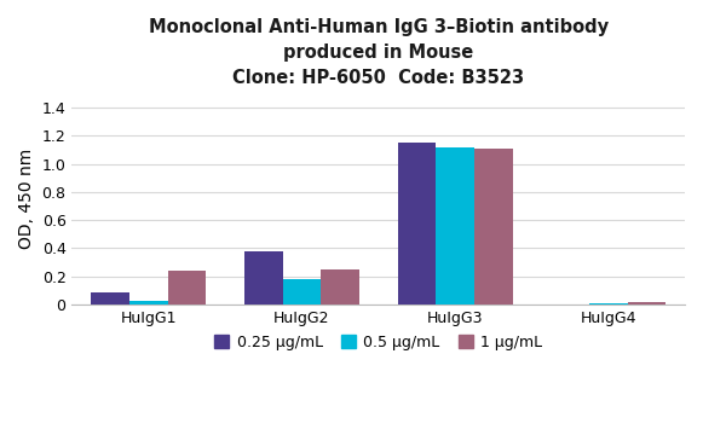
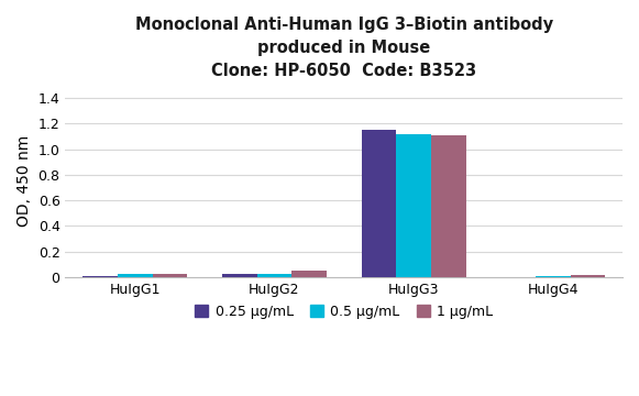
0.25 μg/mL/HuIgG1: 0.09 -> 0.01
1 μg/mL/HuIgG1: 0.24 -> 0.03
0.25 μg/mL/HuIgG2: 0.38 -> 0.02
0.5 μg/mL/HuIgG2: 0.18 -> 0.03
1 μg/mL/HuIgG2: 0.25 -> 0.05
